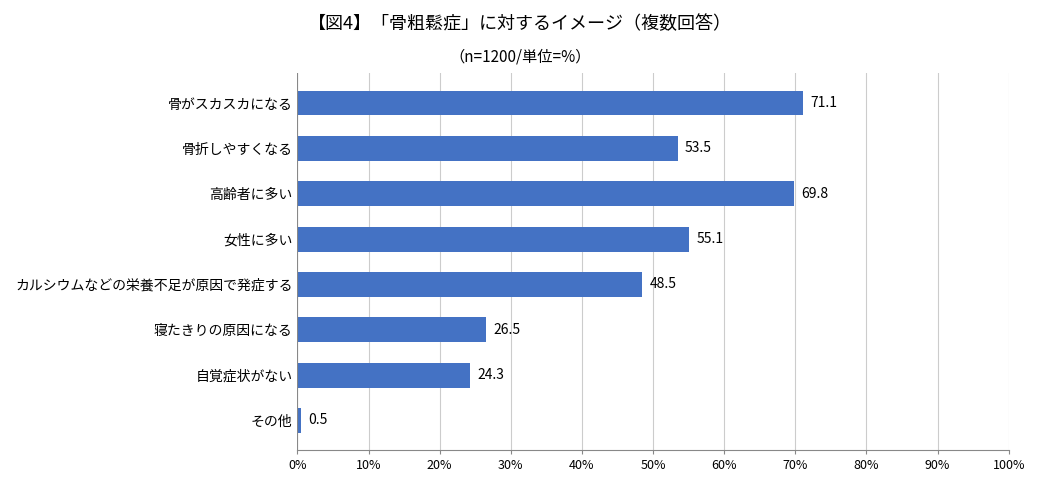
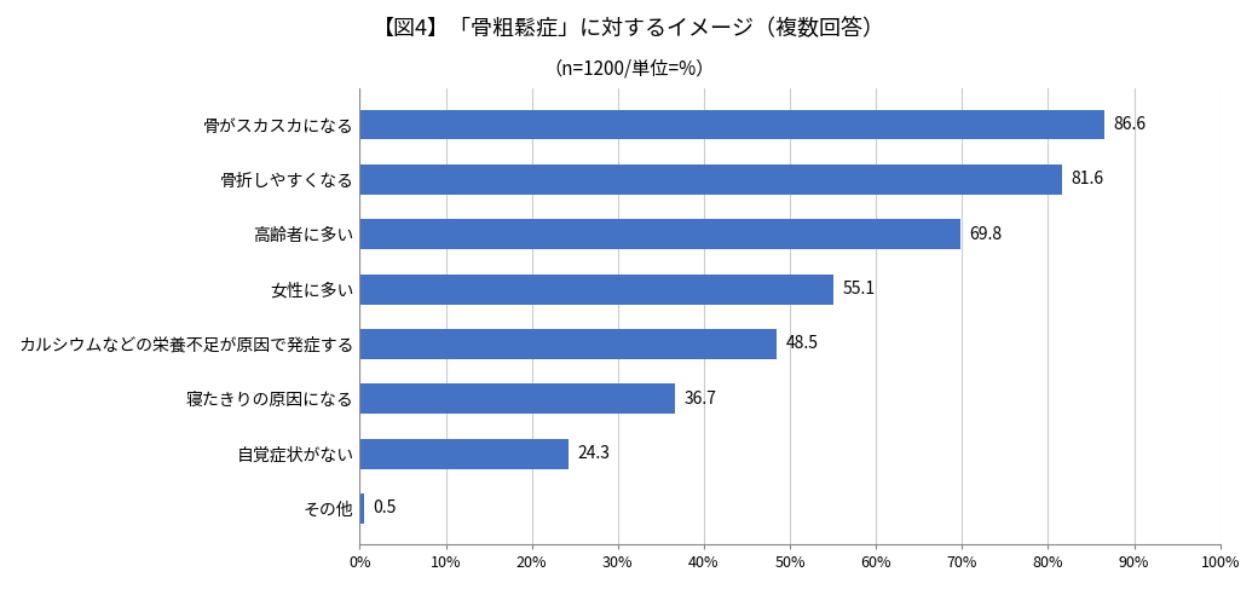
骨がスカスカになる: 71.1 -> 86.6
骨折しやすくなる: 53.5 -> 81.6
寝たきりの原因になる: 26.5 -> 36.7
